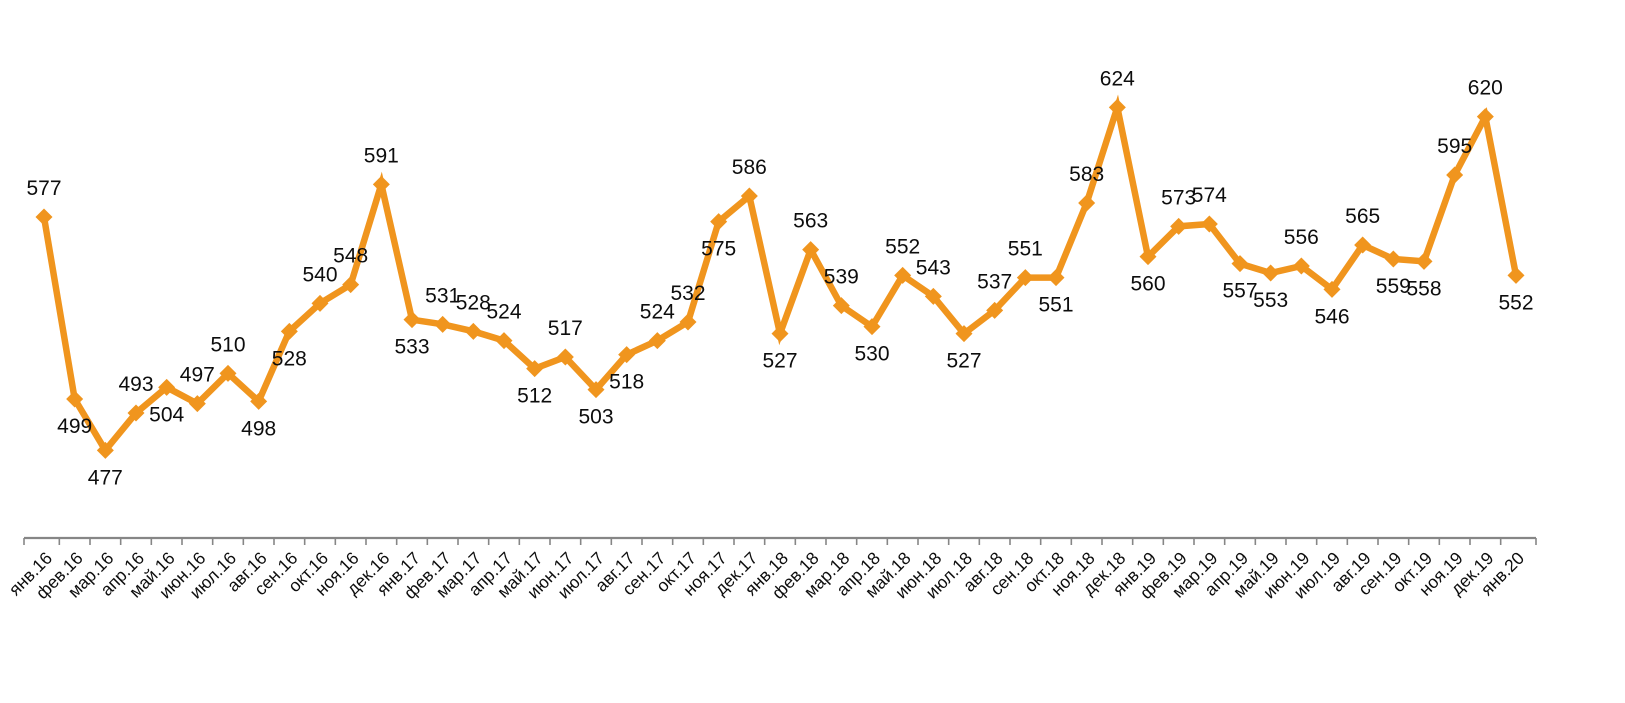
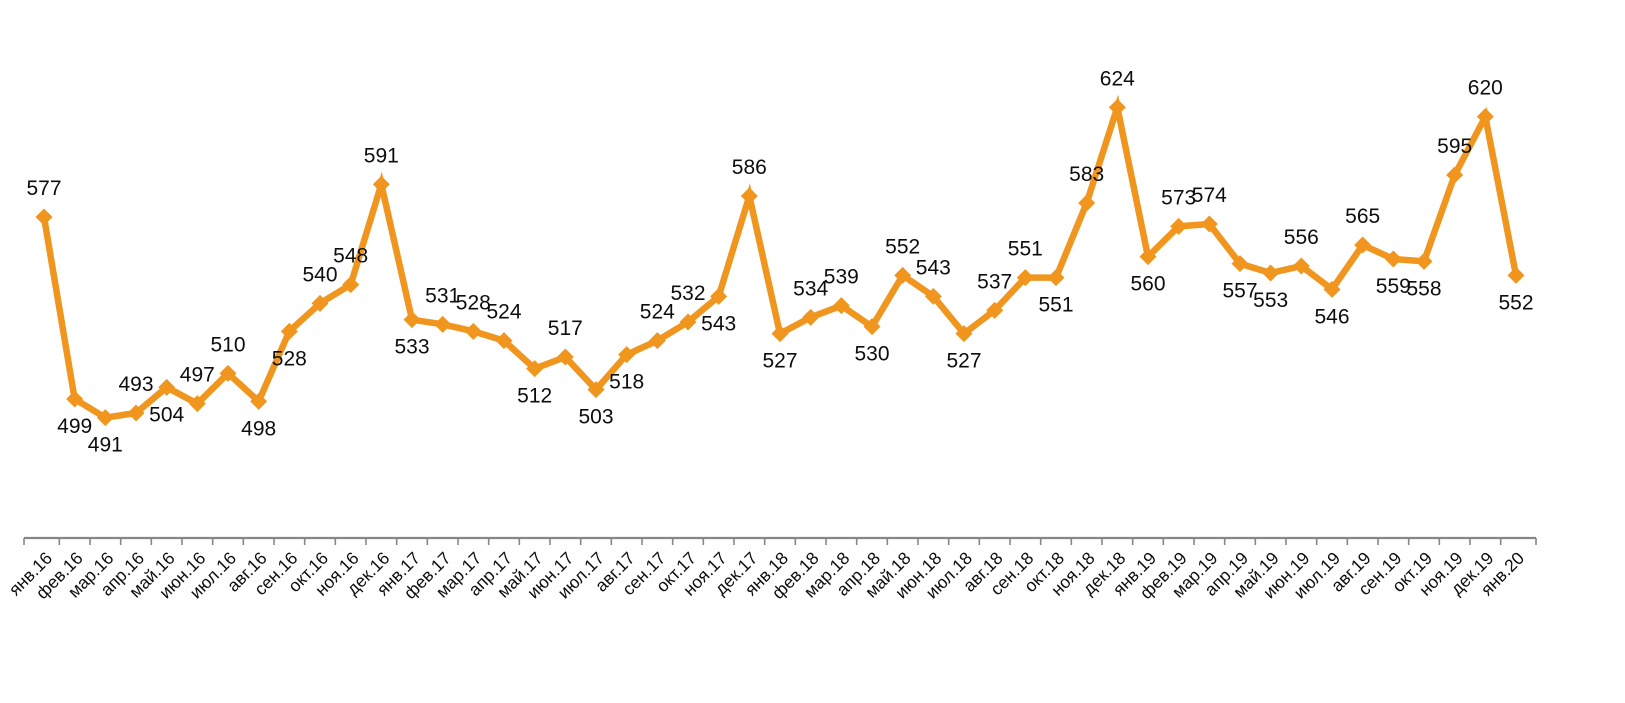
мар.16: 477 -> 491
ноя.17: 575 -> 543
фев.18: 563 -> 534
